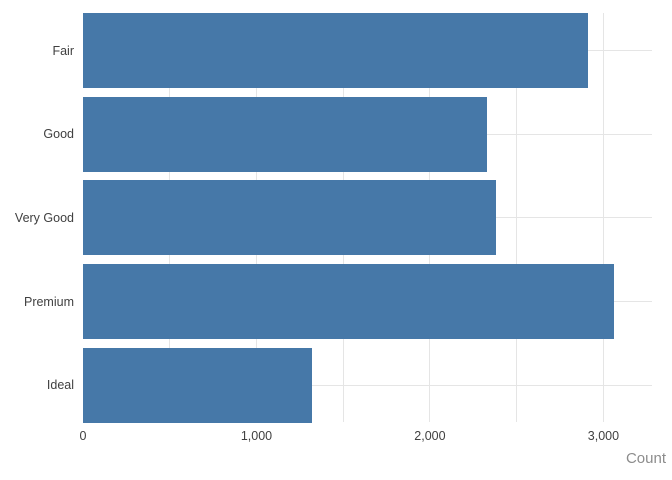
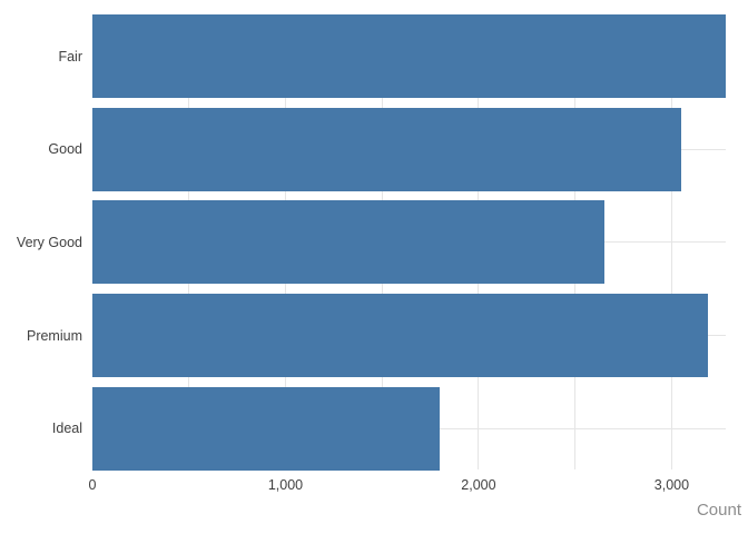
Fair: 2910 -> 3280
Good: 2330 -> 3050
Very Good: 2380 -> 2650
Premium: 3060 -> 3190
Ideal: 1320 -> 1800
